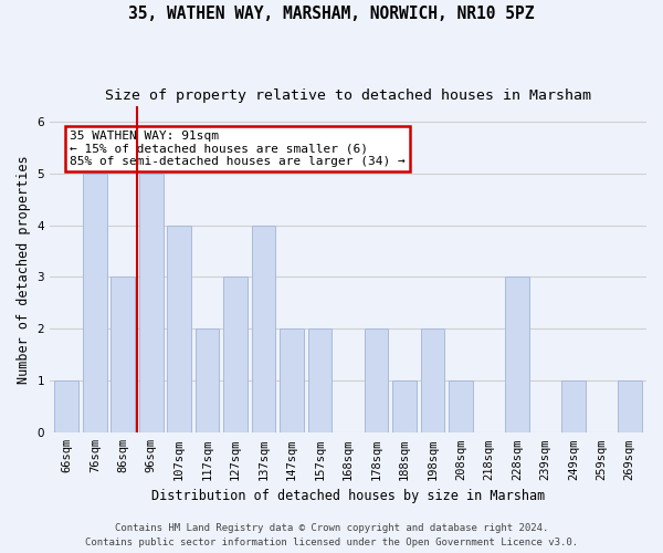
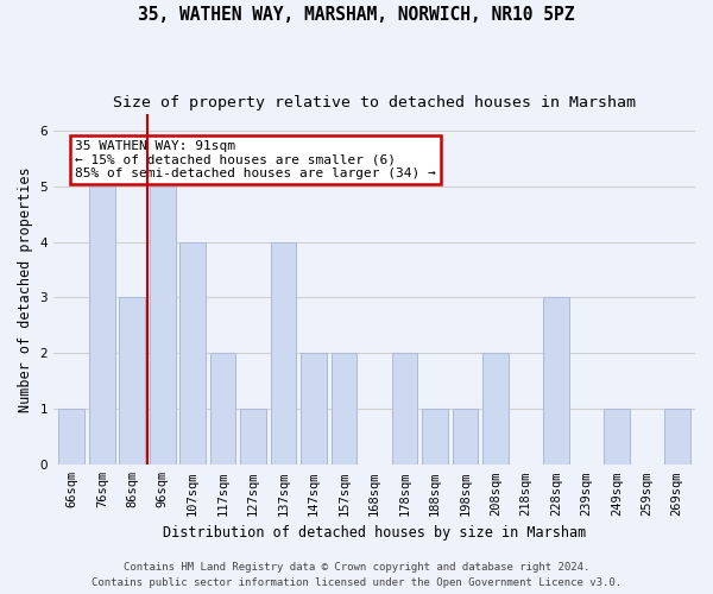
127sqm: 3 -> 1
198sqm: 2 -> 1
208sqm: 1 -> 2
